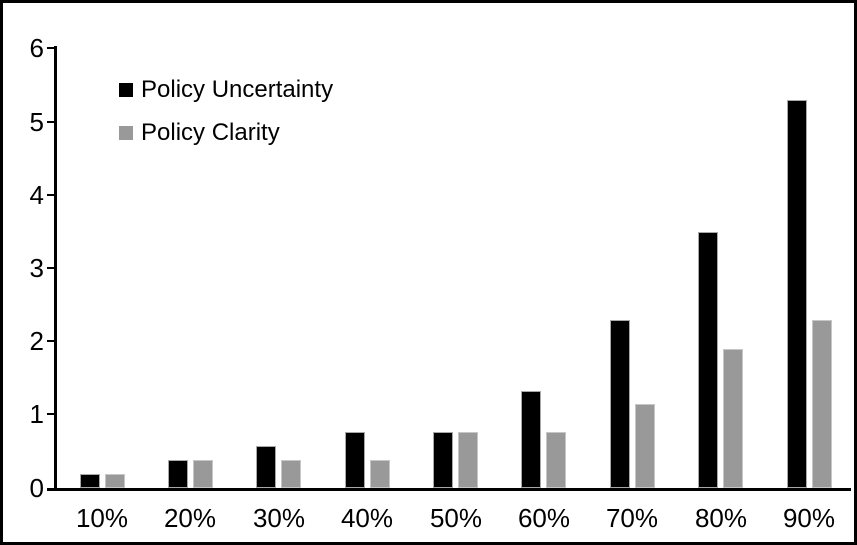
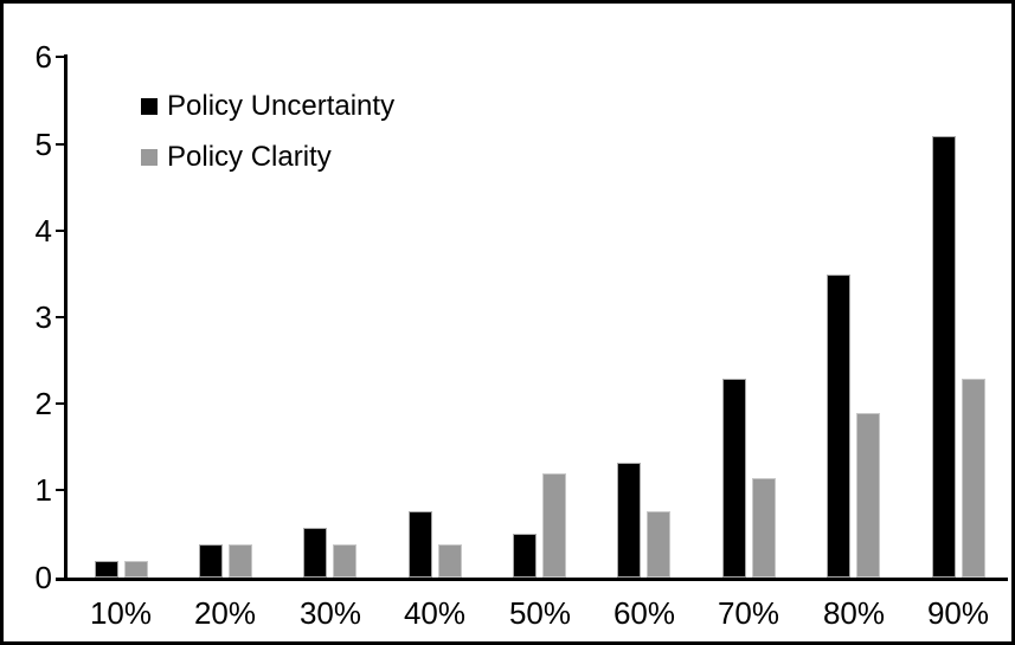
Policy Uncertainty/50%: 0.8 -> 0.5
Policy Clarity/50%: 0.8 -> 1.2
Policy Uncertainty/90%: 5.3 -> 5.1
